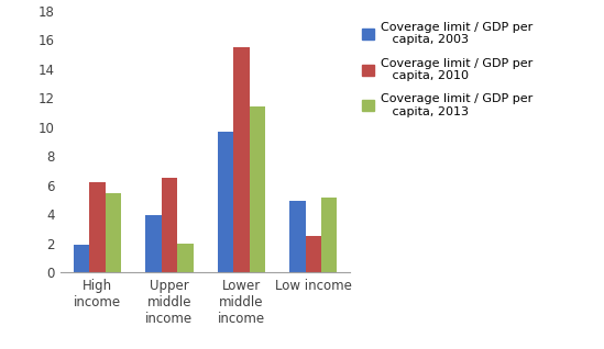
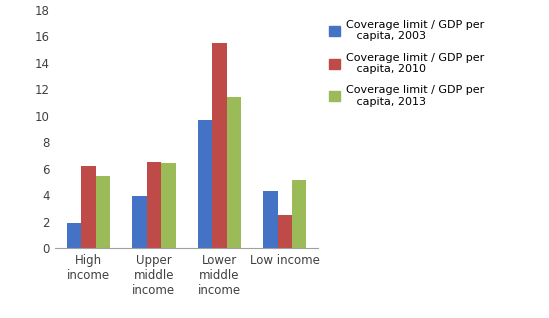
Coverage limit / GDP per capita, 2013/Upper middle income: 2.0 -> 6.4
Coverage limit / GDP per capita, 2003/Low income: 4.9 -> 4.3
